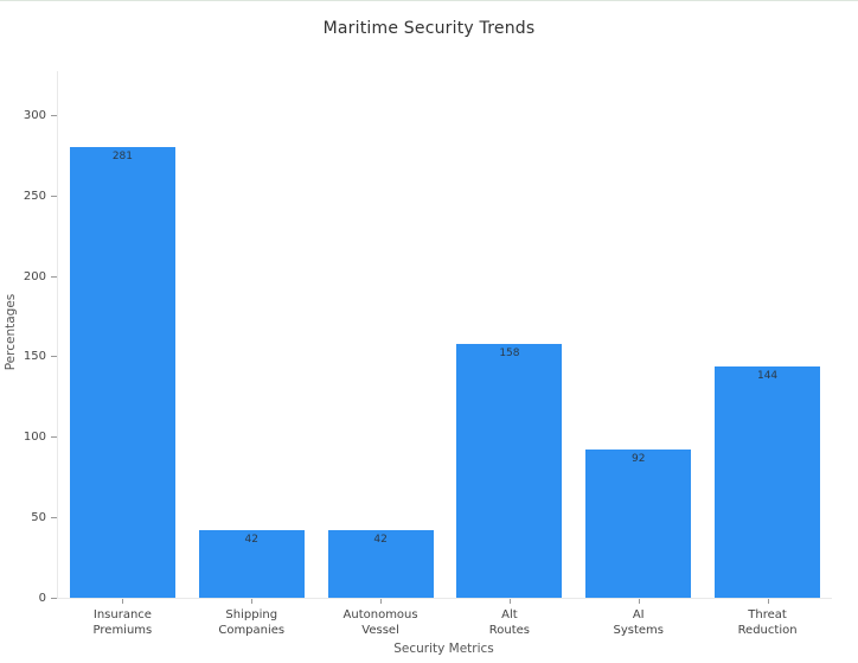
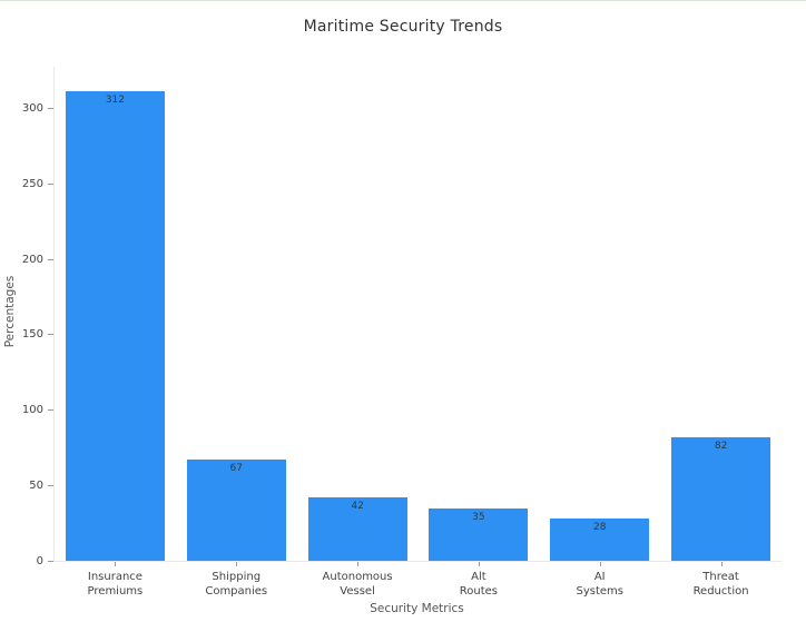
Insurance Premiums: 281 -> 312
Shipping Companies: 42 -> 67
Alt Routes: 158 -> 35
AI Systems: 92 -> 28
Threat Reduction: 144 -> 82
